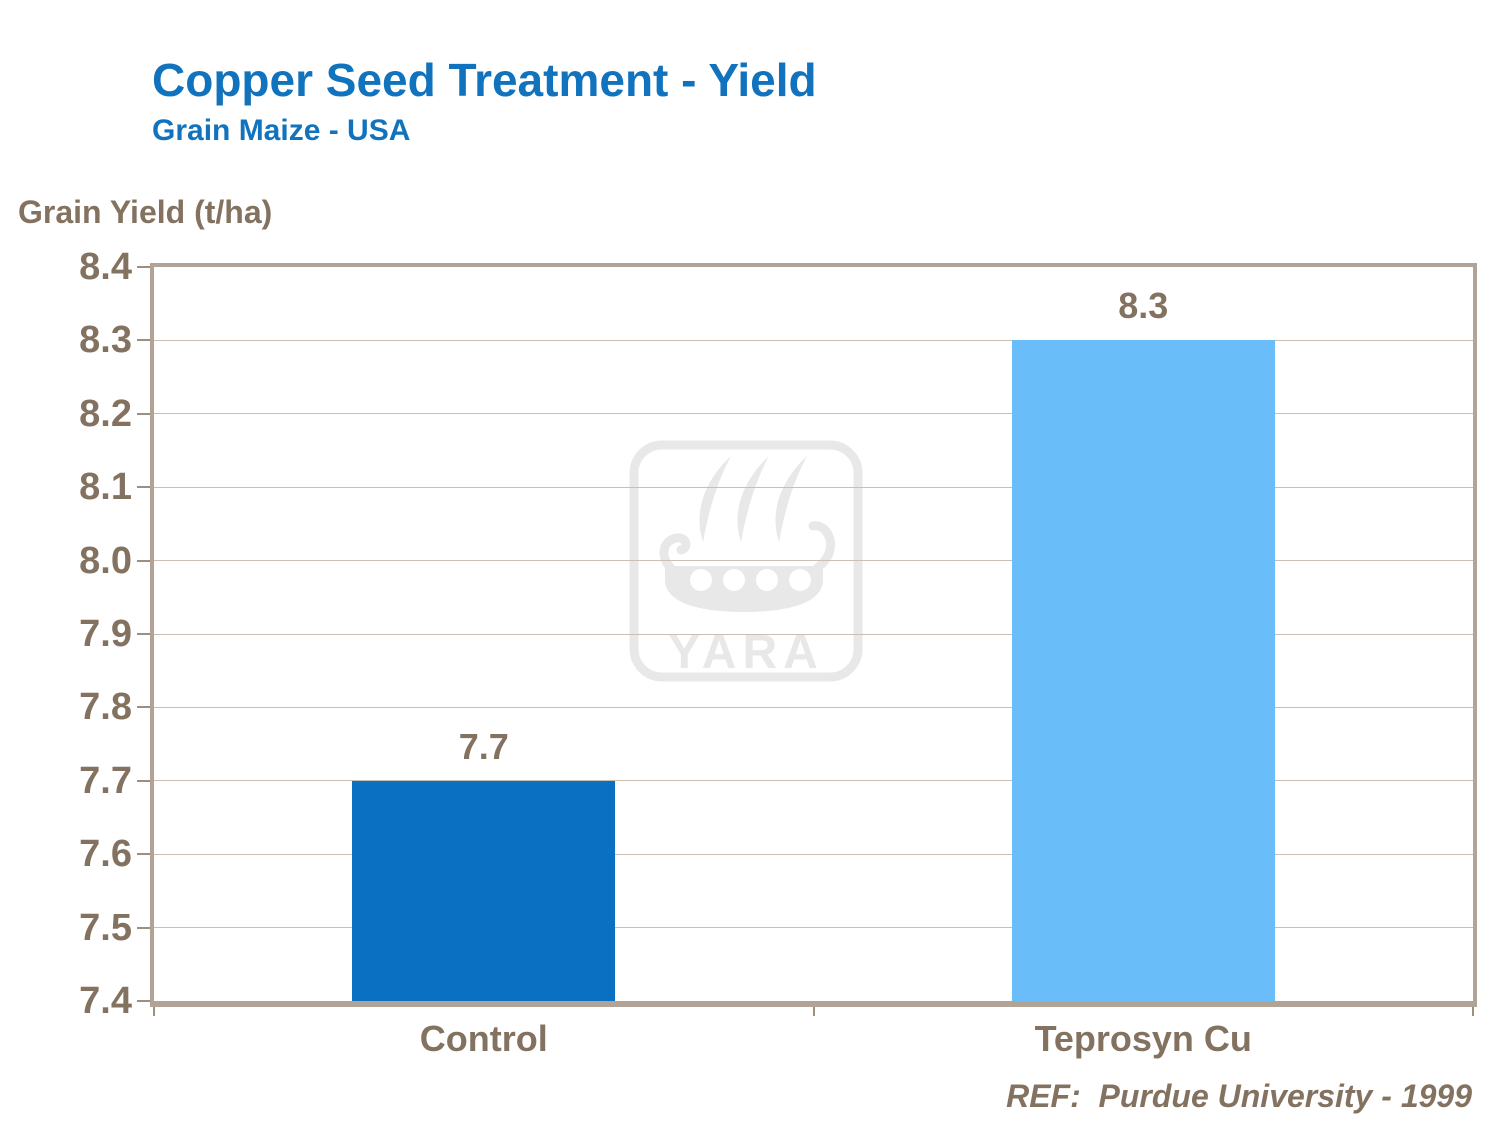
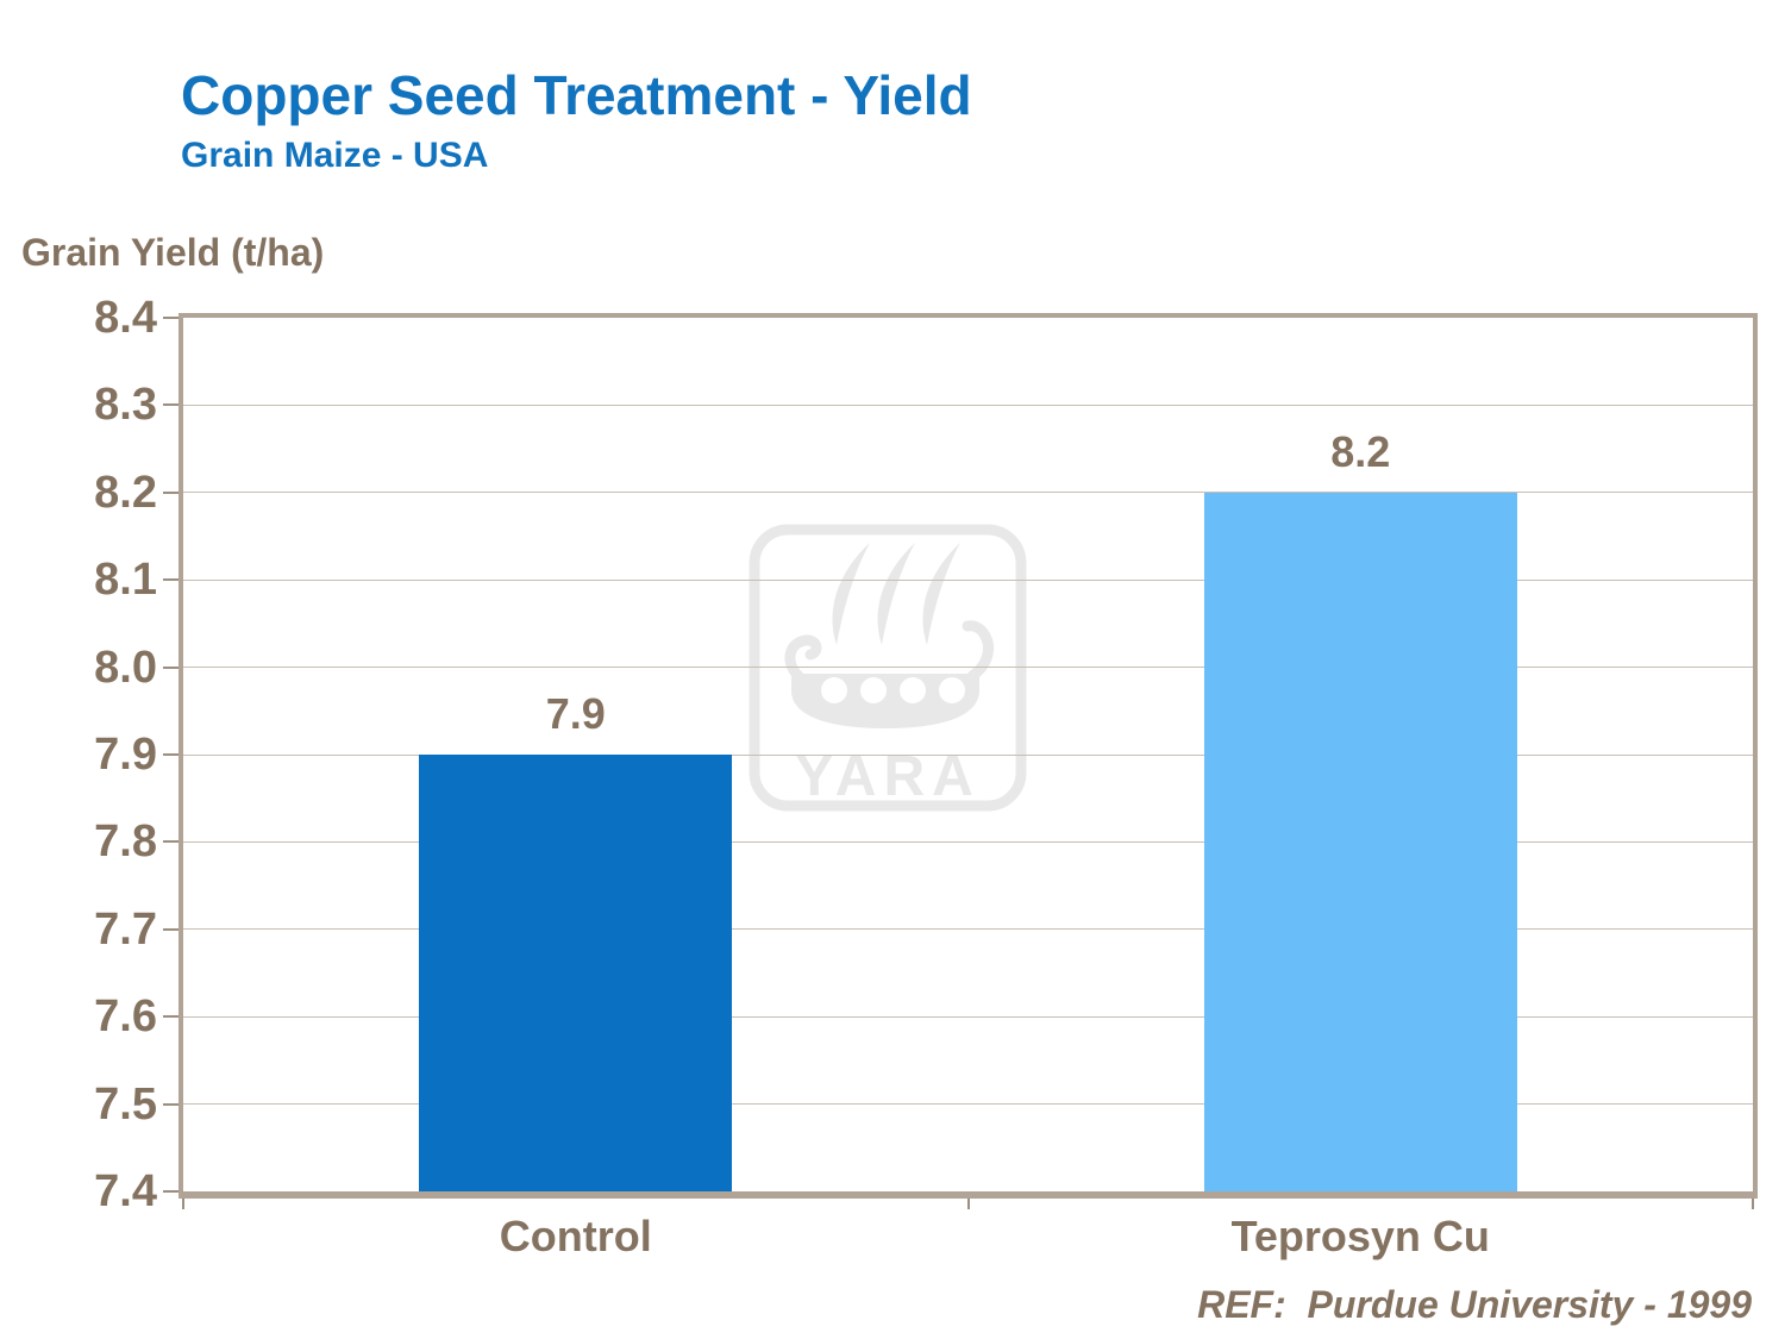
Control: 7.7 -> 7.9
Teprosyn Cu: 8.3 -> 8.2
